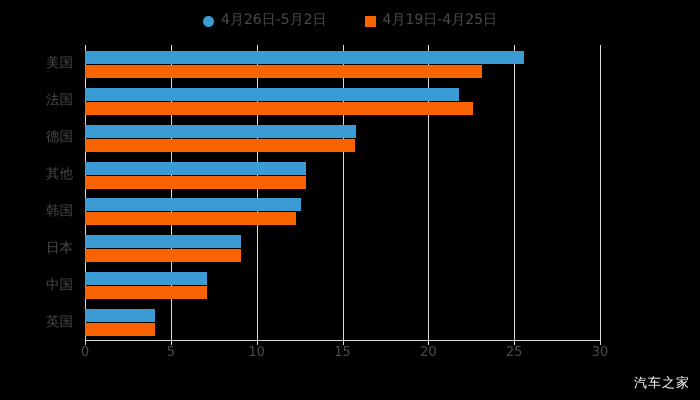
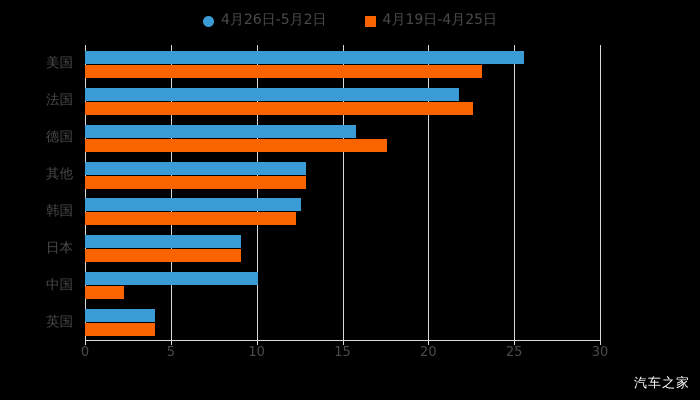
4月19日-4月25日/德国: 15.7 -> 17.6
4月26日-5月2日/中国: 7.1 -> 10.1
4月19日-4月25日/中国: 7.1 -> 2.3
